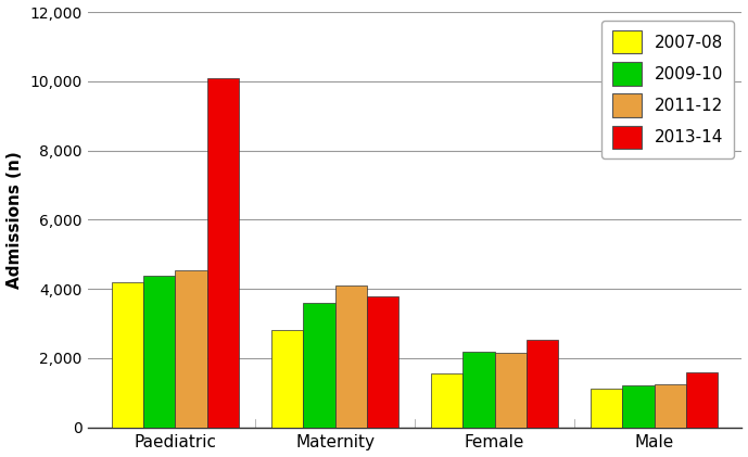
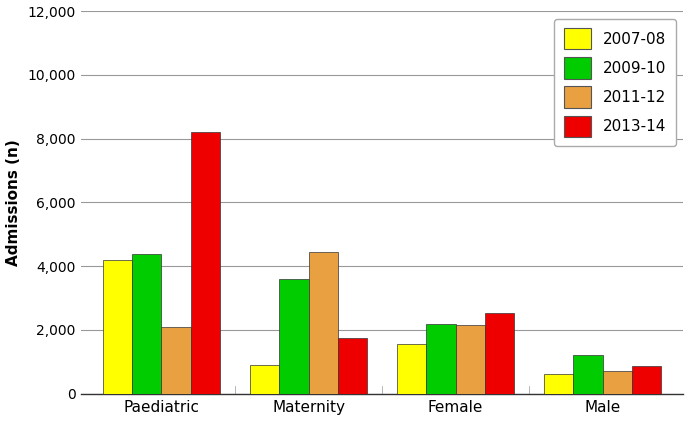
2011-12/Paediatric: 4,520 -> 2,100
2013-14/Paediatric: 10,100 -> 8,200
2007-08/Maternity: 2,800 -> 900
2011-12/Maternity: 4,080 -> 4,450
2013-14/Maternity: 3,780 -> 1,750
2007-08/Male: 1,100 -> 600
2011-12/Male: 1,250 -> 700
2013-14/Male: 1,600 -> 850
